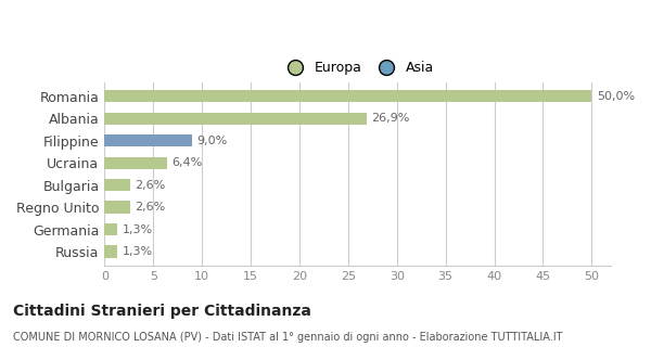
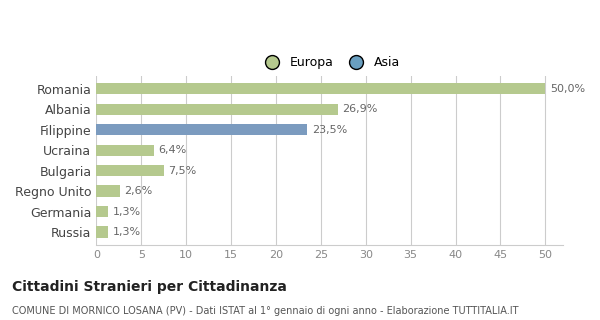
Filippine: 9,0% -> 23,5%
Bulgaria: 2,6% -> 7,5%
